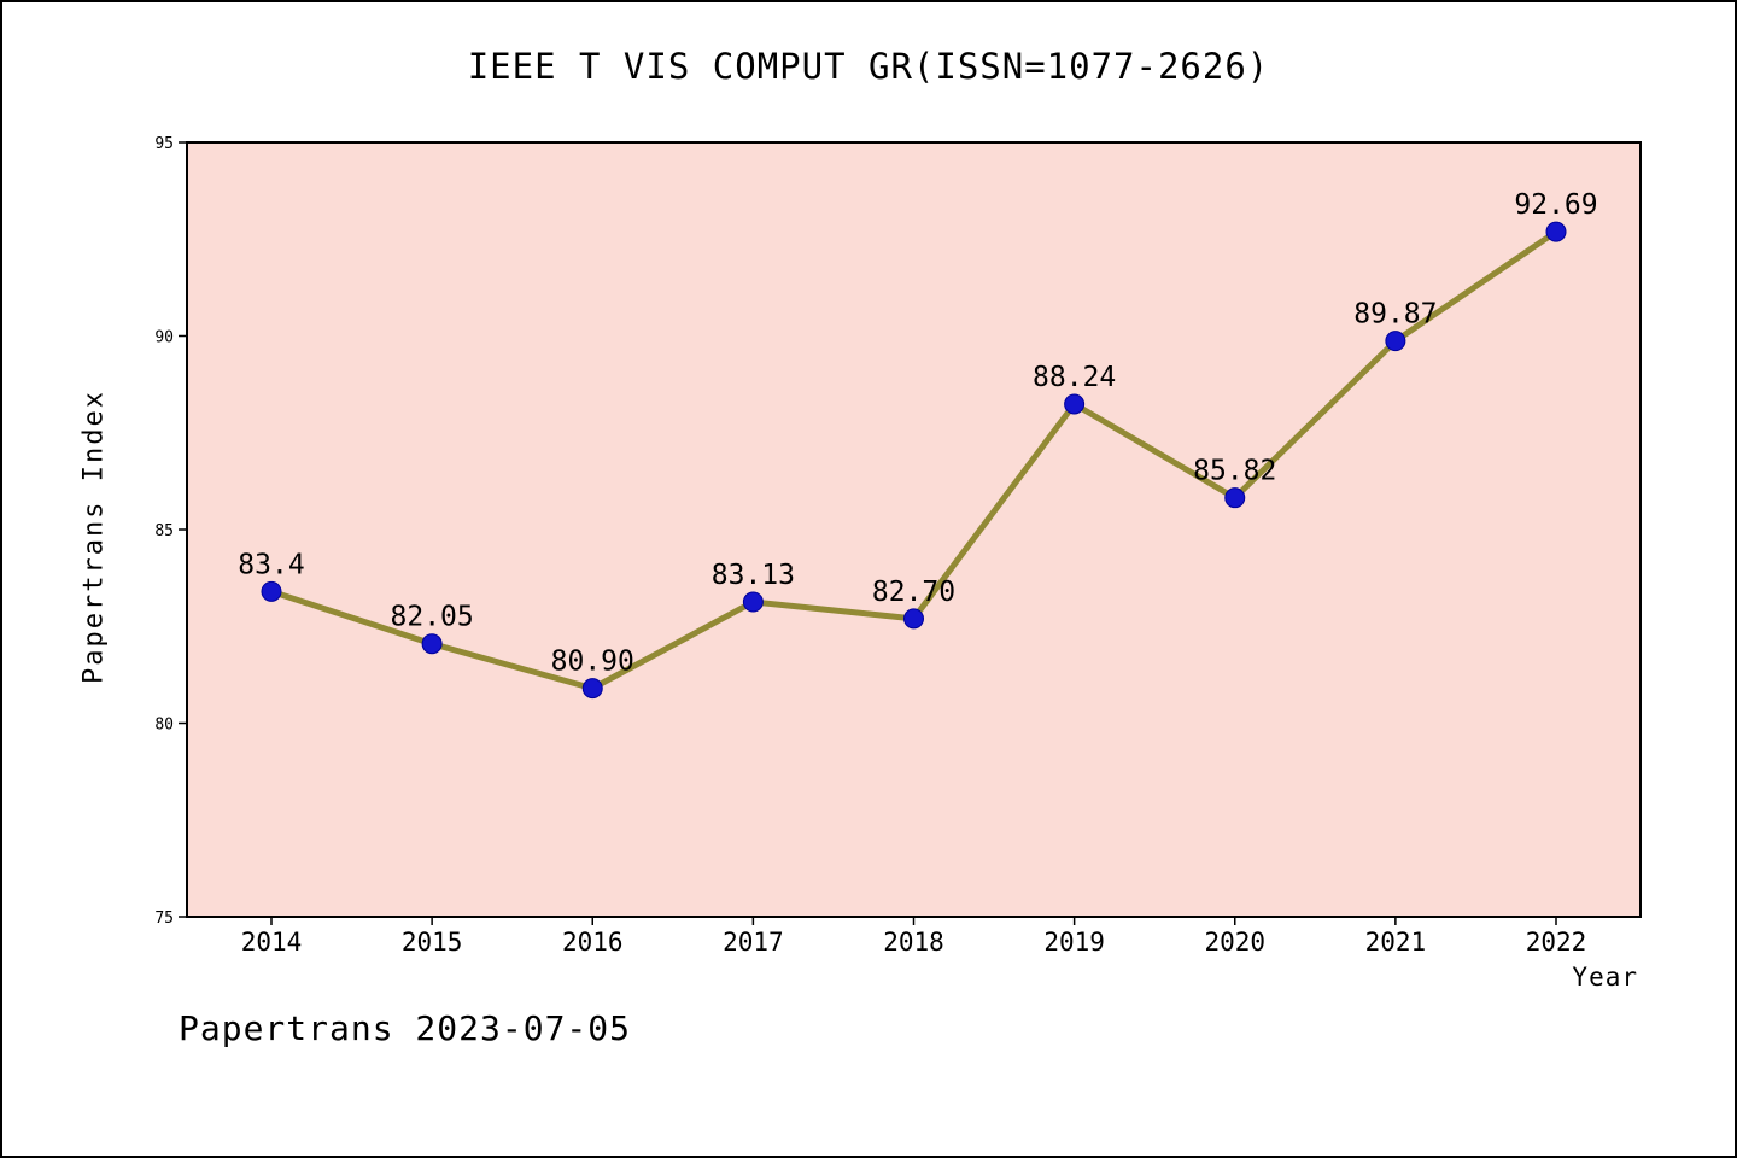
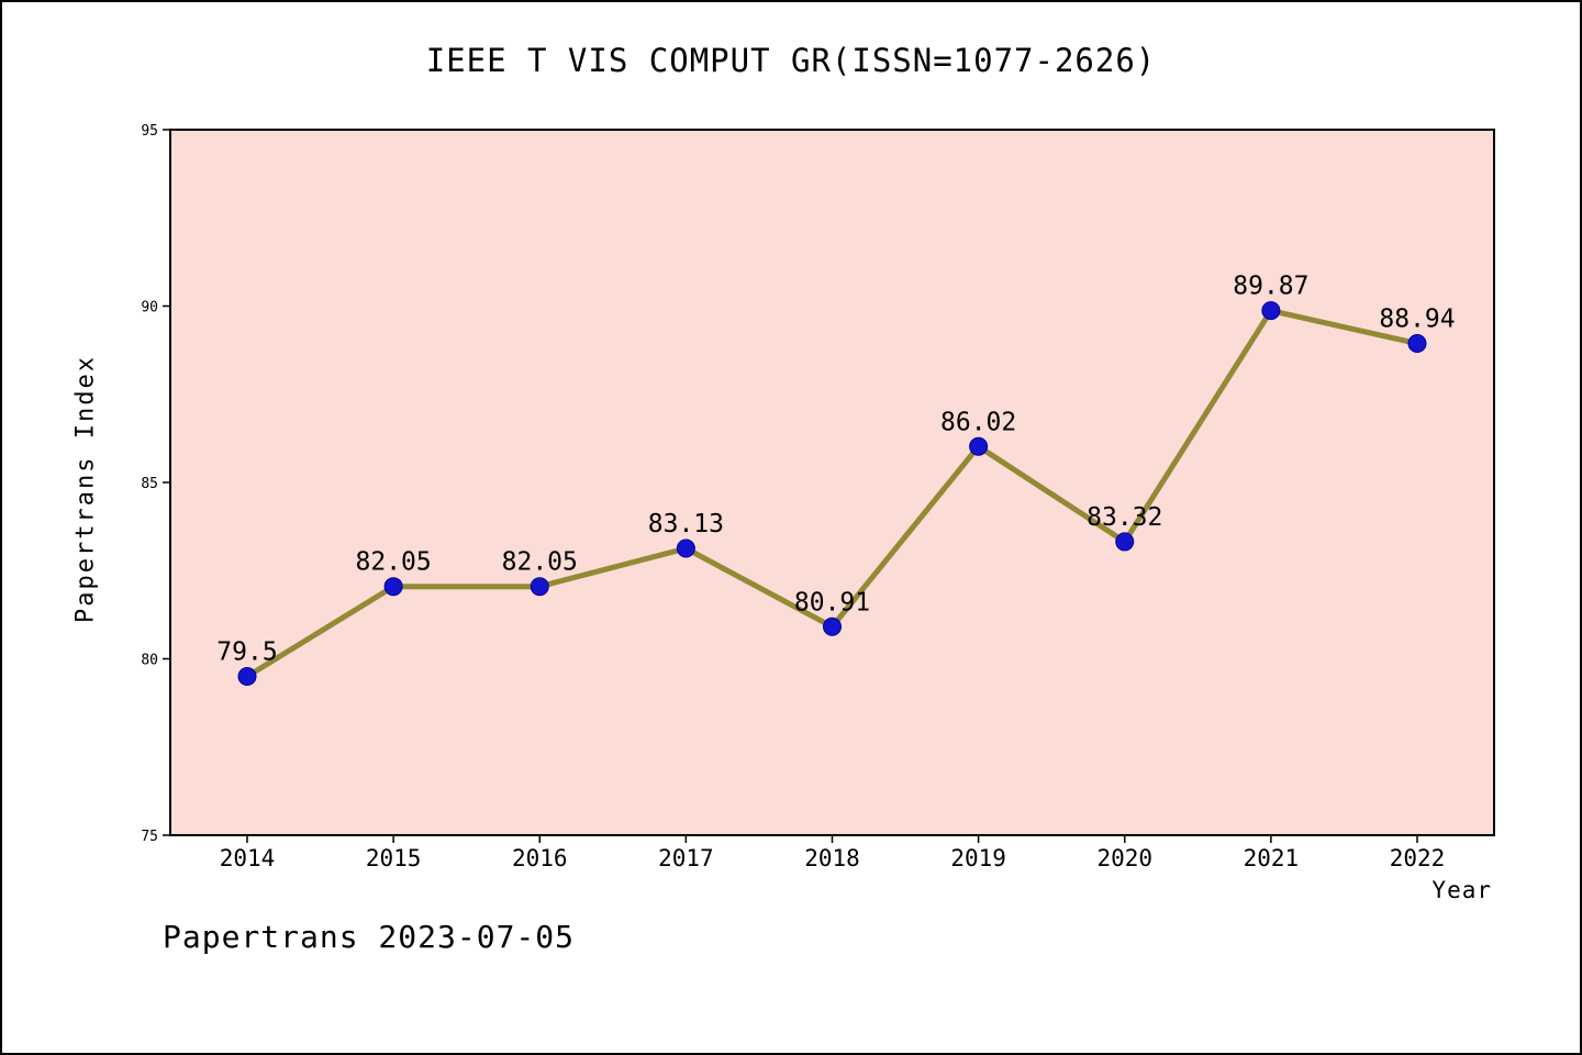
2014: 83.4 -> 79.5
2016: 80.90 -> 82.05
2018: 82.70 -> 80.91
2019: 88.24 -> 86.02
2020: 85.82 -> 83.32
2022: 92.69 -> 88.94
